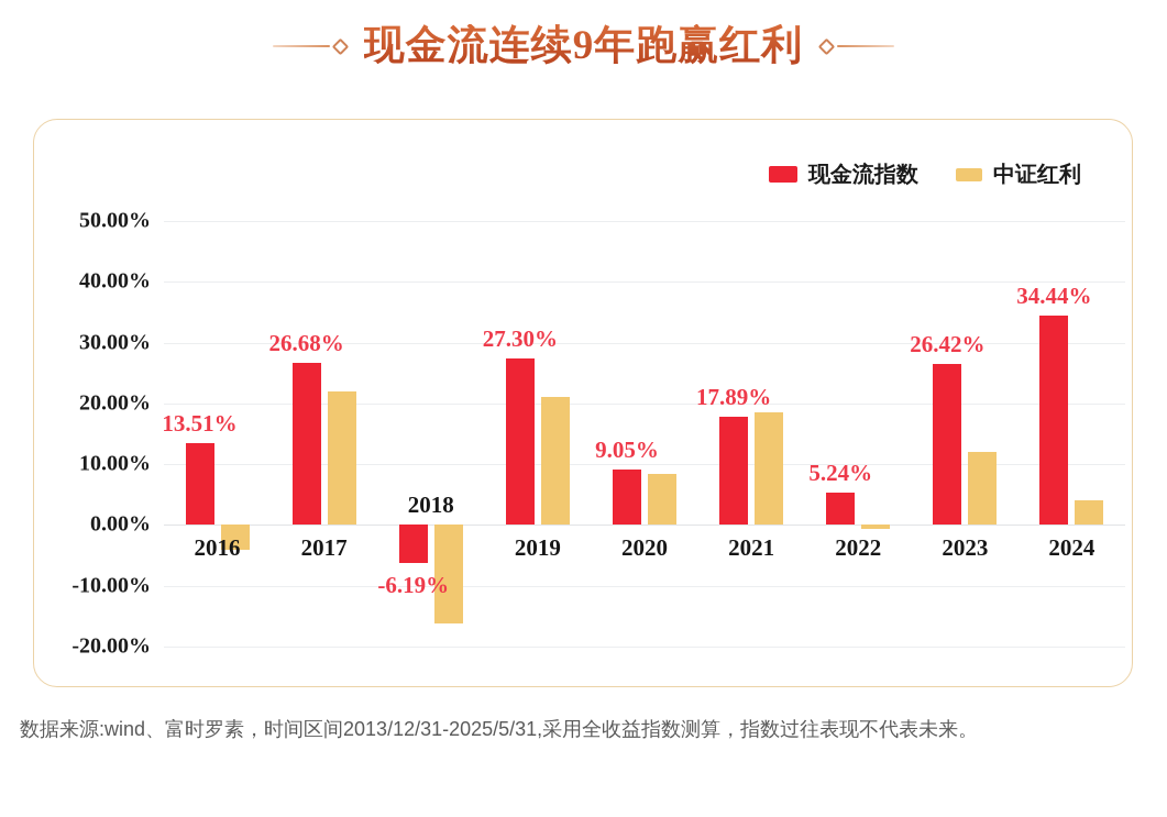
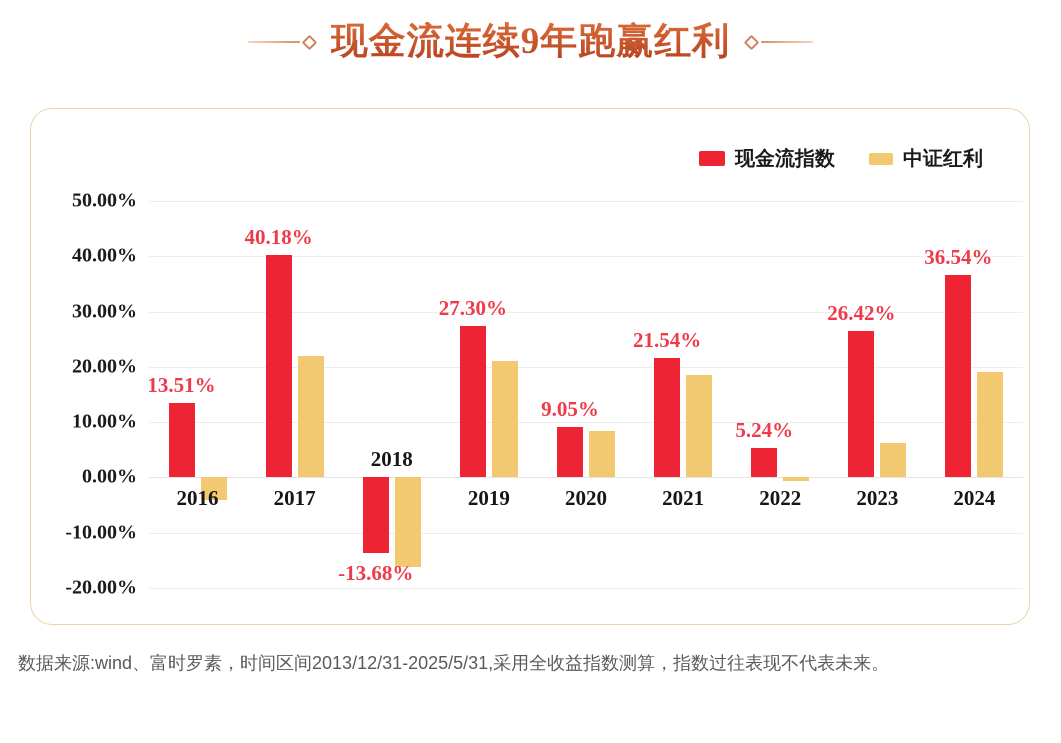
现金流指数/2017: 26.68% -> 40.18%
现金流指数/2018: -6.19% -> -13.68%
现金流指数/2021: 17.89% -> 21.54%
中证红利/2023: 12% -> 6%
现金流指数/2024: 34.44% -> 36.54%
中证红利/2024: 4% -> 19%
